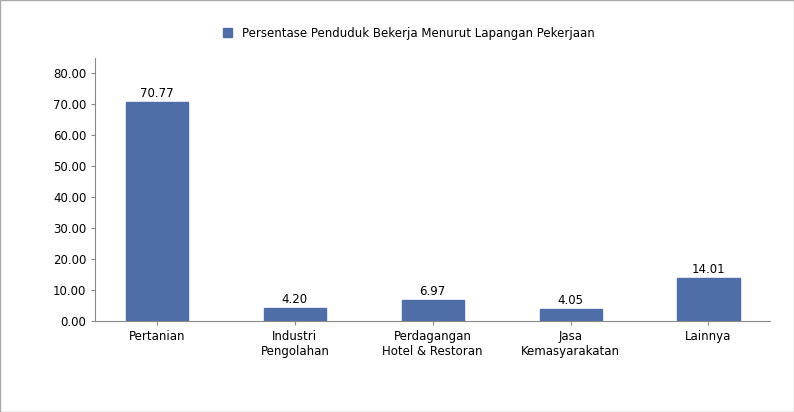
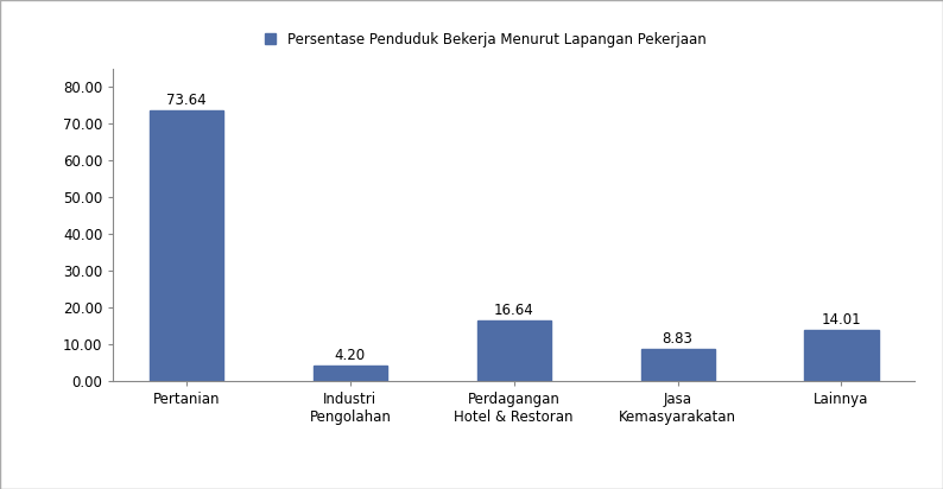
Pertanian: 70.77 -> 73.64
Perdagangan Hotel & Restoran: 6.97 -> 16.64
Jasa Kemasyarakatan: 4.05 -> 8.83
